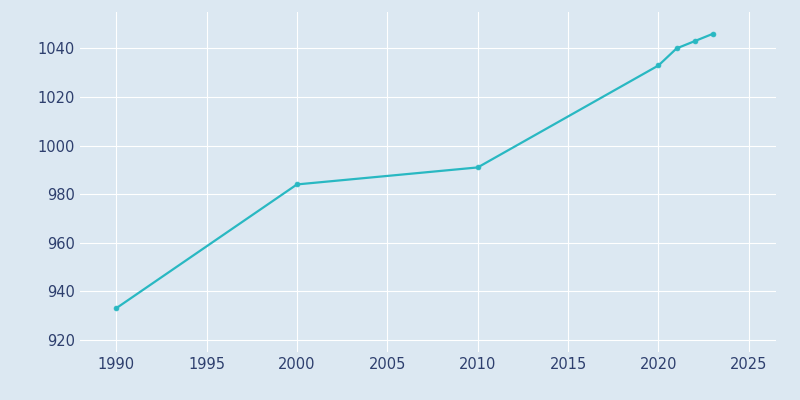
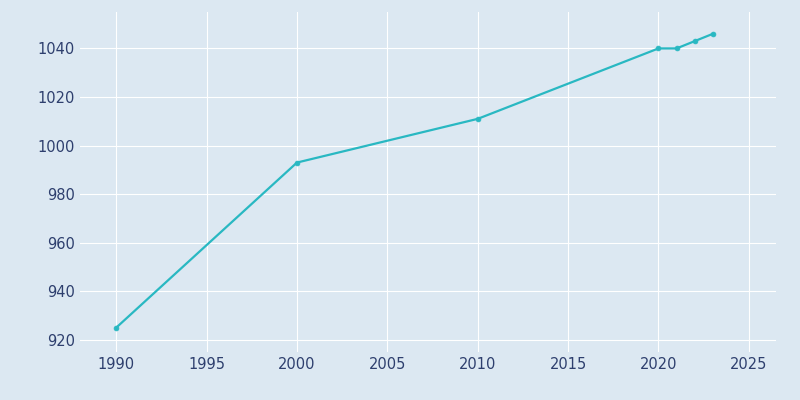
1990: 933 -> 925
2000: 984 -> 993
2010: 991 -> 1011
2020: 1033 -> 1040
